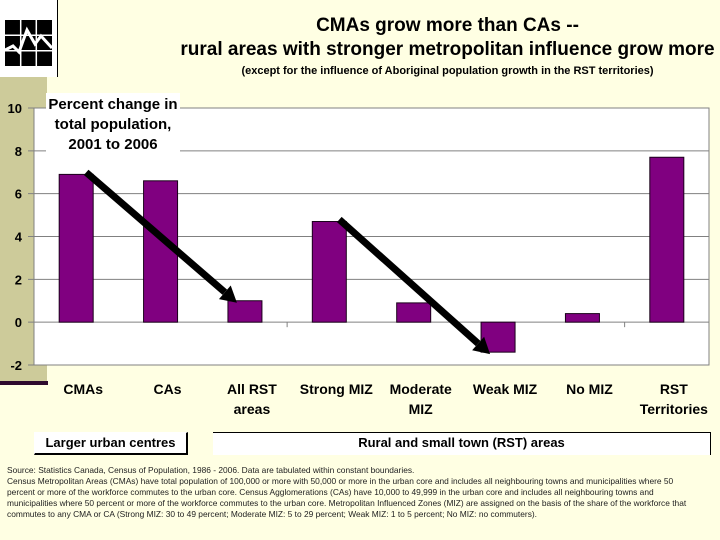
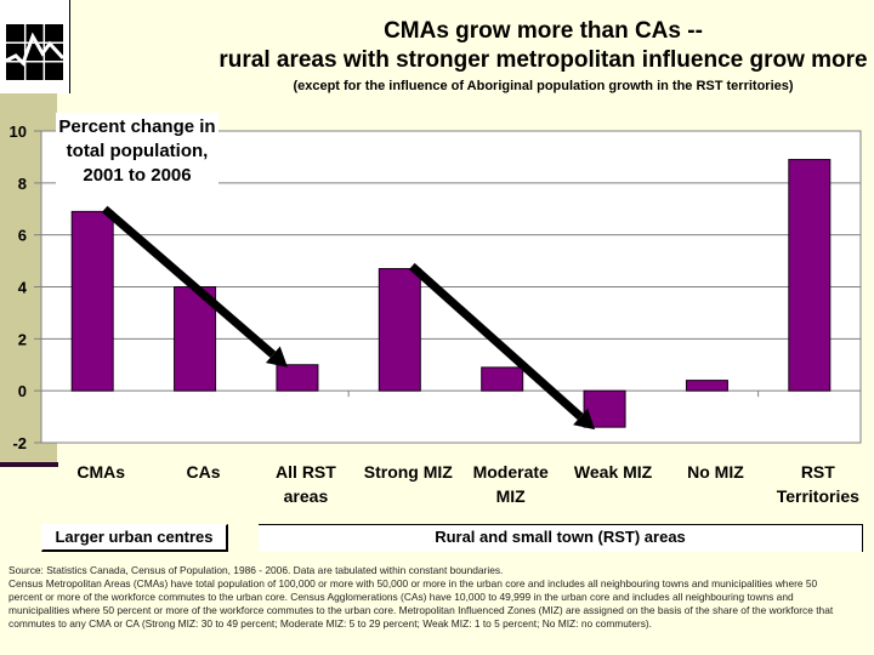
CAs: 6.6 -> 4.0
RST Territories: 7.7 -> 8.9
